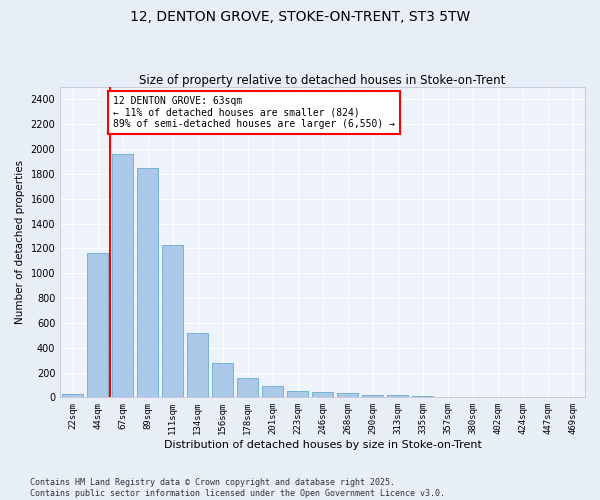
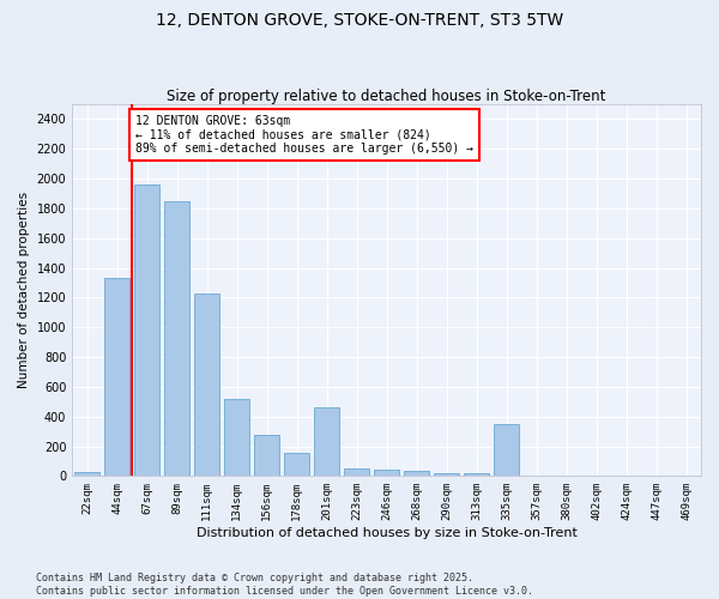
44sqm: 1160 -> 1330
201sqm: 90 -> 460
335sqm: 10 -> 350
